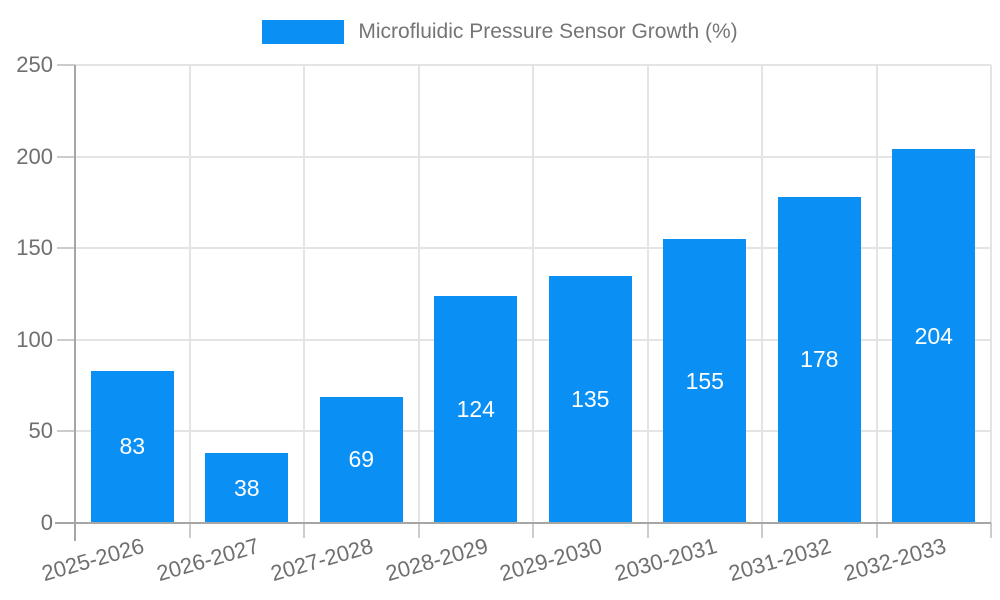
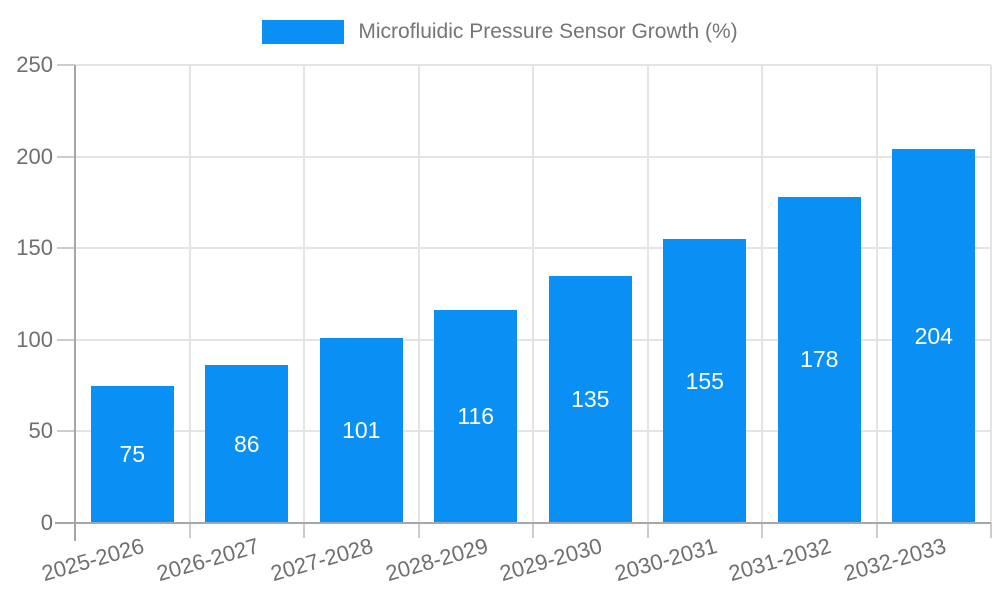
2025-2026: 83 -> 75
2026-2027: 38 -> 86
2027-2028: 69 -> 101
2028-2029: 124 -> 116
